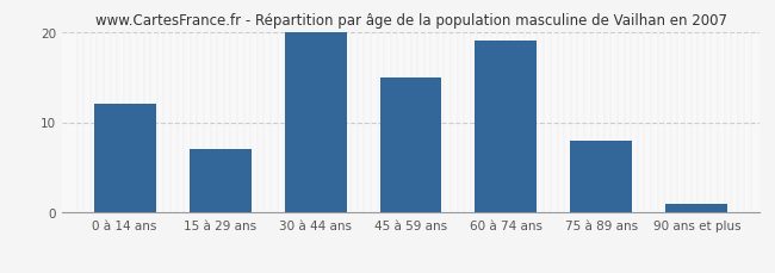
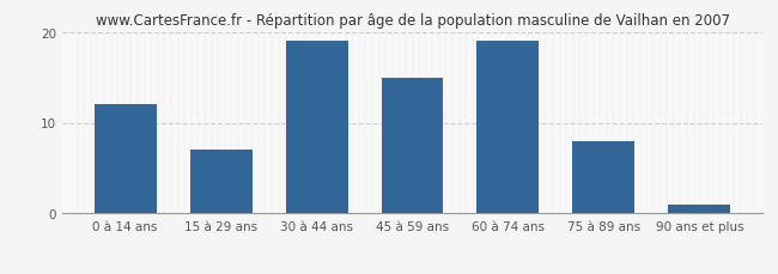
30 à 44 ans: 20 -> 19
